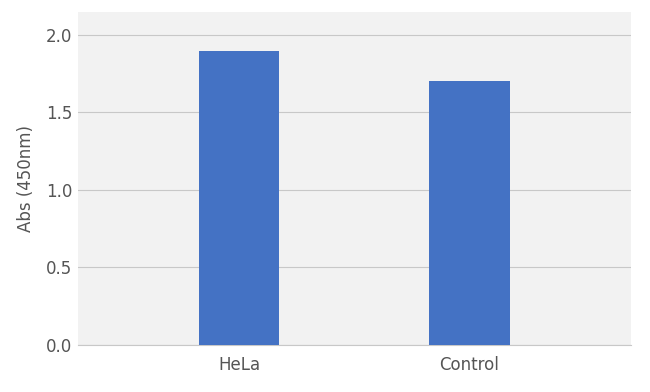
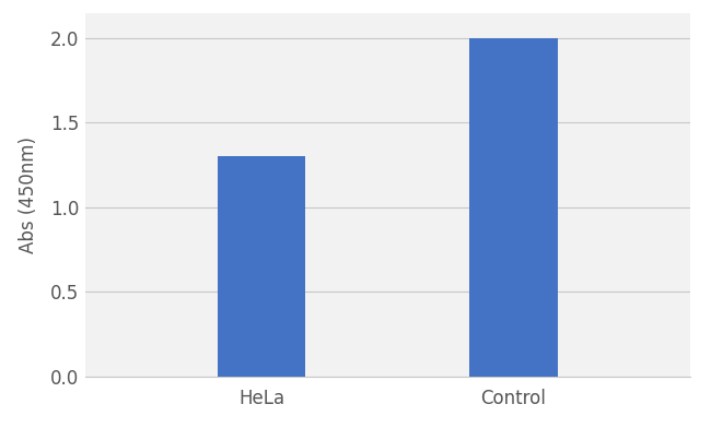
HeLa: 1.9 -> 1.3
Control: 1.7 -> 2.0
